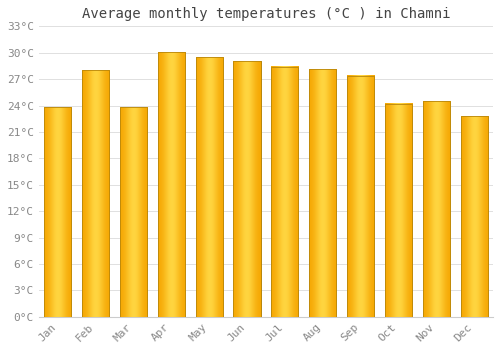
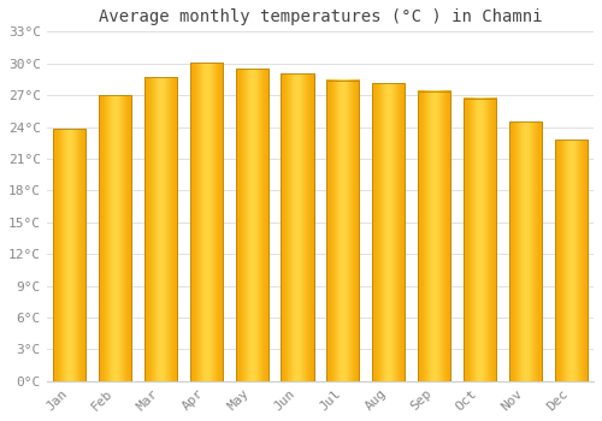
Feb: 28.0°C -> 27.0°C
Mar: 23.8°C -> 28.7°C
Oct: 24.2°C -> 26.7°C
